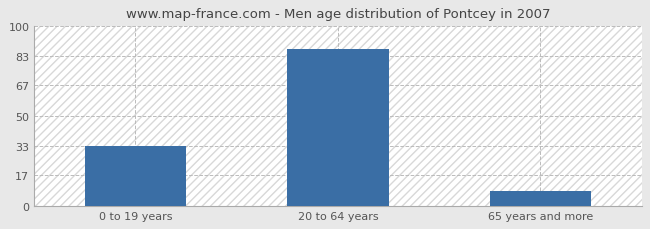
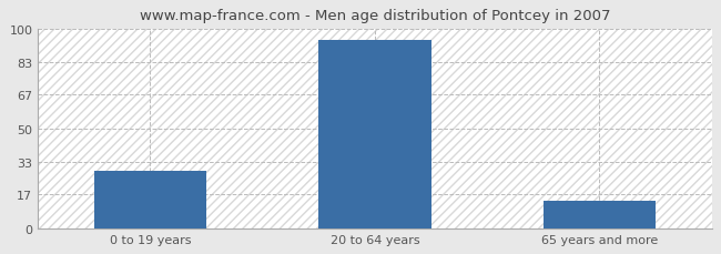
0 to 19 years: 33 -> 29
20 to 64 years: 87 -> 94
65 years and more: 8 -> 14
